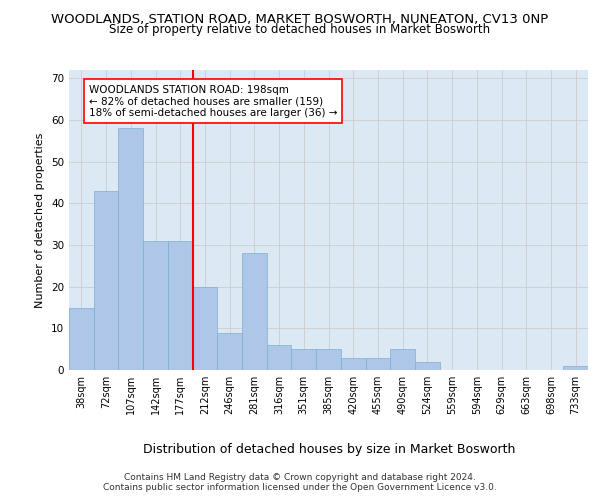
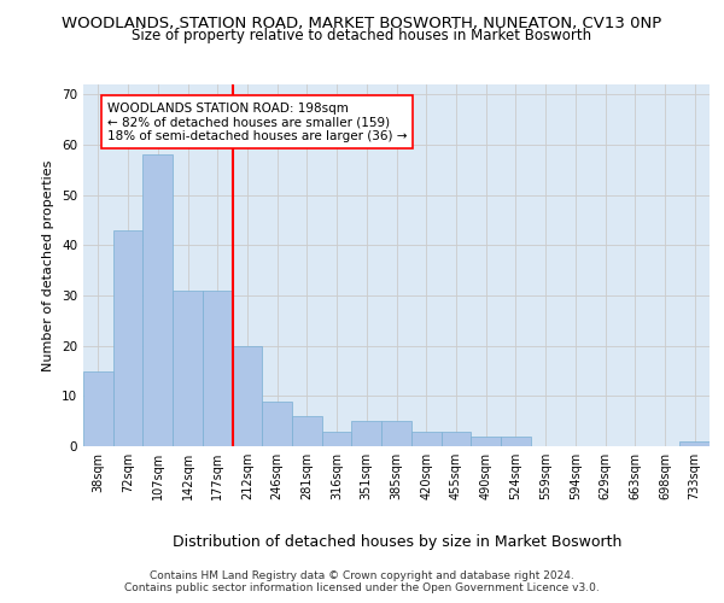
281sqm: 28 -> 6
316sqm: 6 -> 3
490sqm: 5 -> 2
